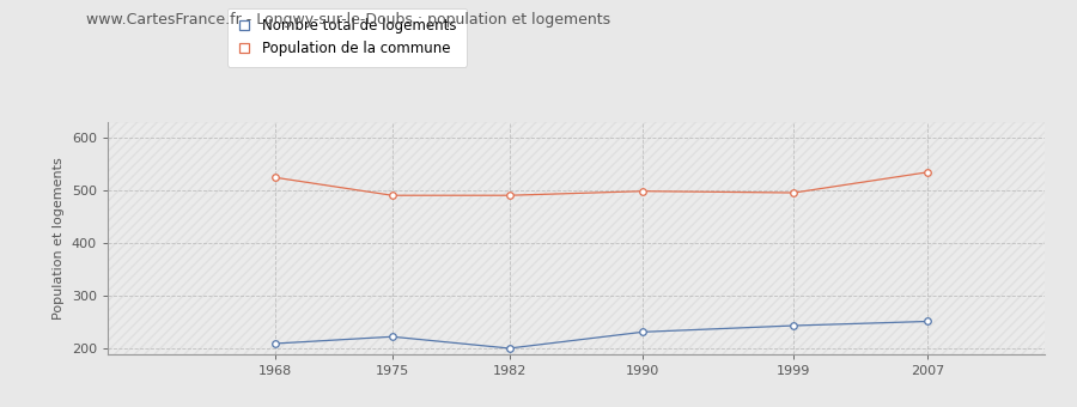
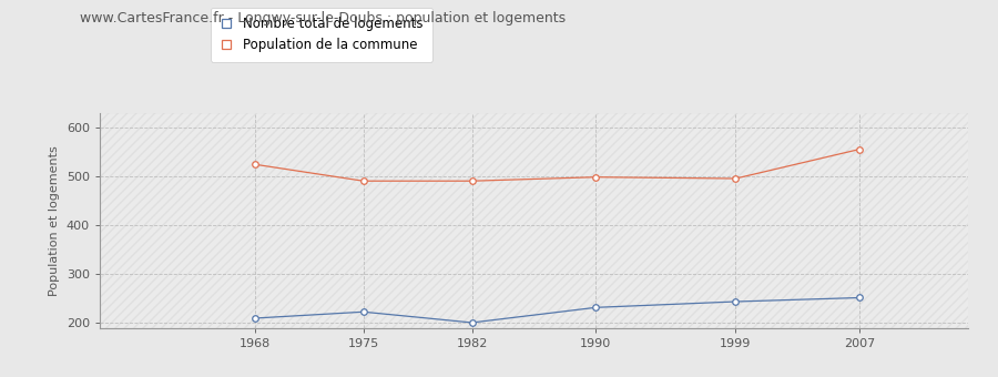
Population de la commune/2007: 535 -> 556
